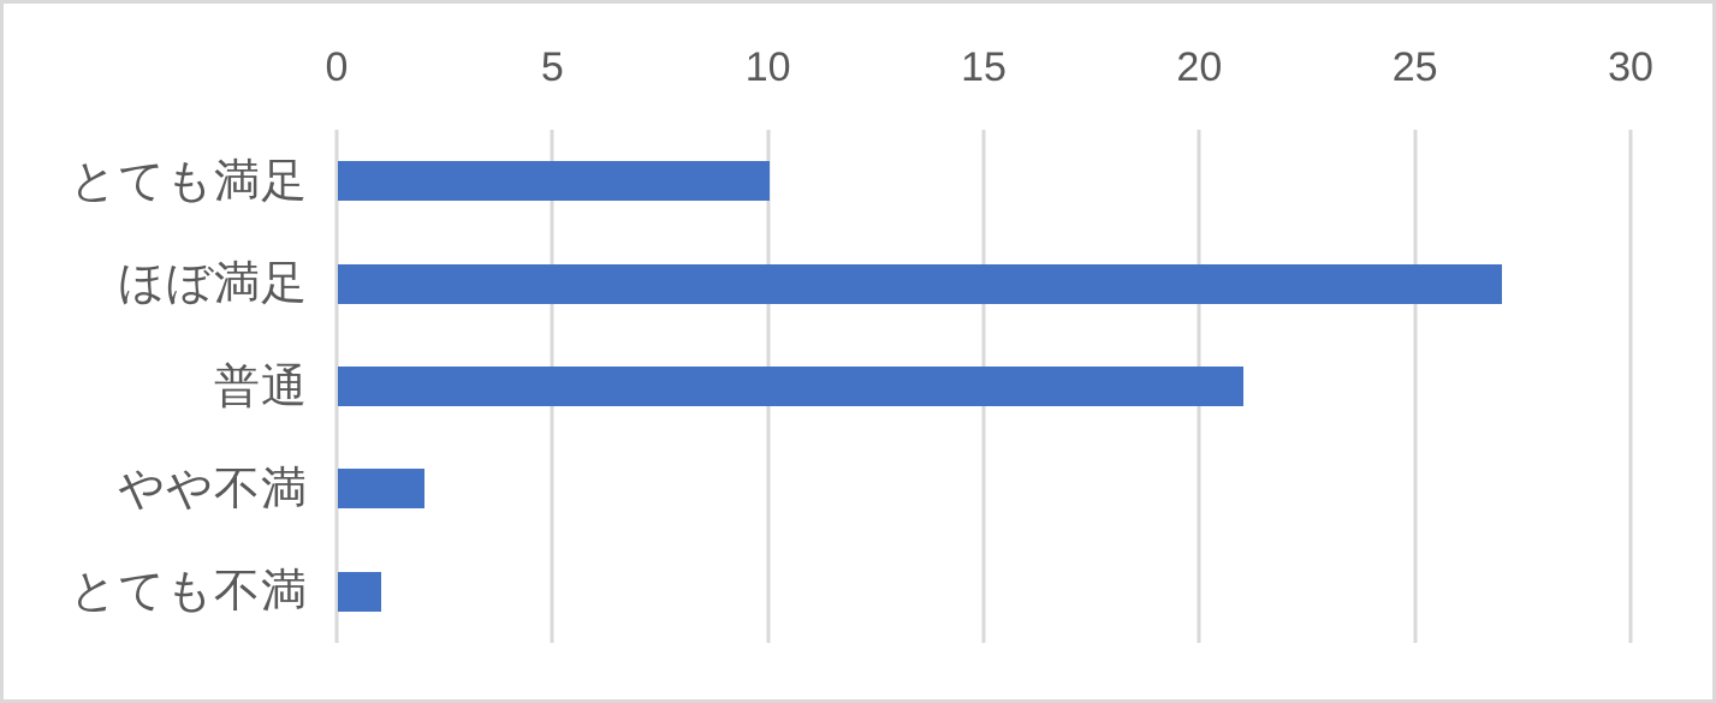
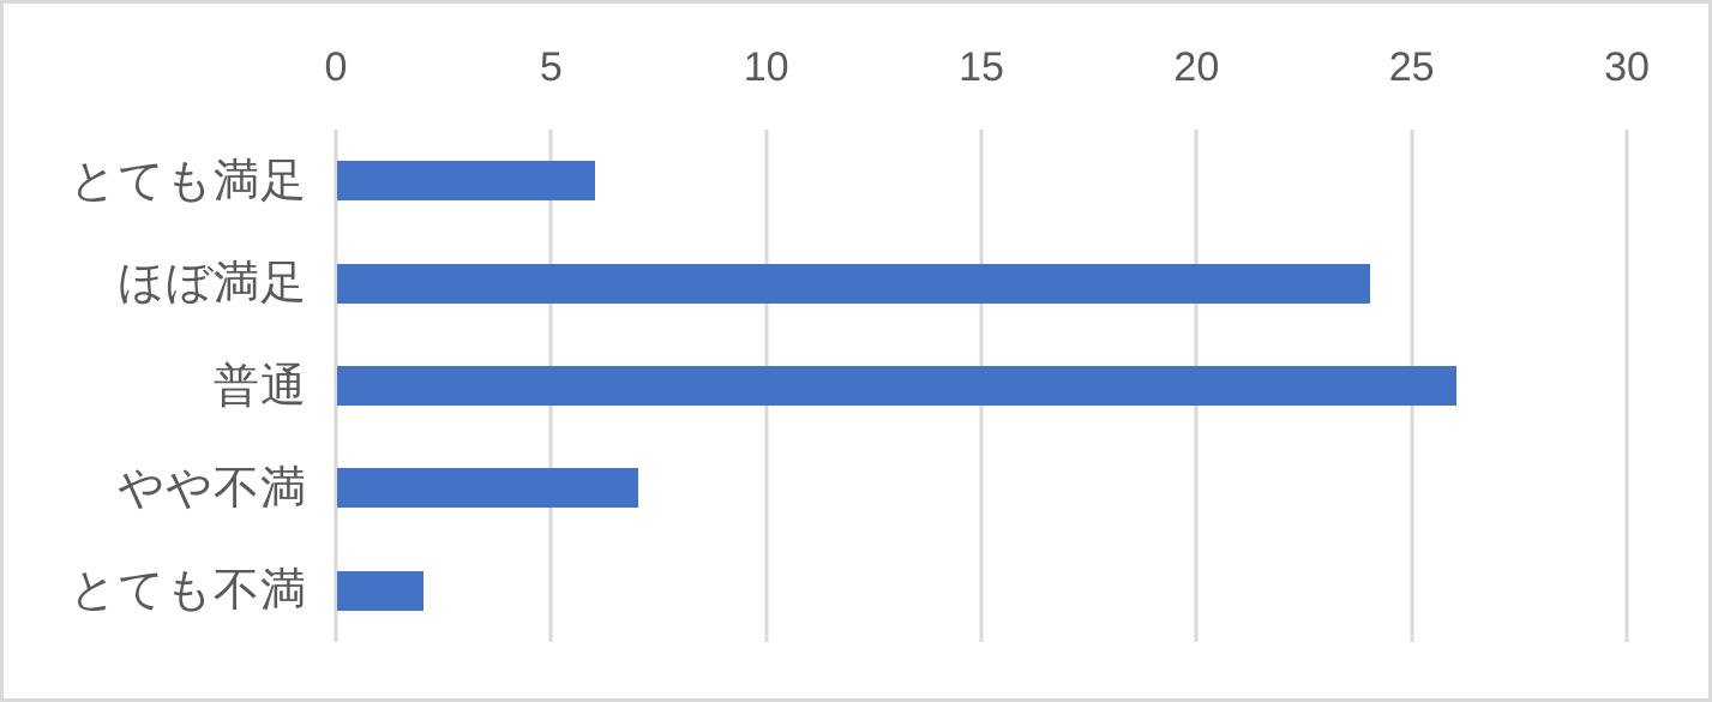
とても満足: 10 -> 6
ほぼ満足: 27 -> 24
普通: 21 -> 26
やや不満: 2 -> 7
とても不満: 1 -> 2
